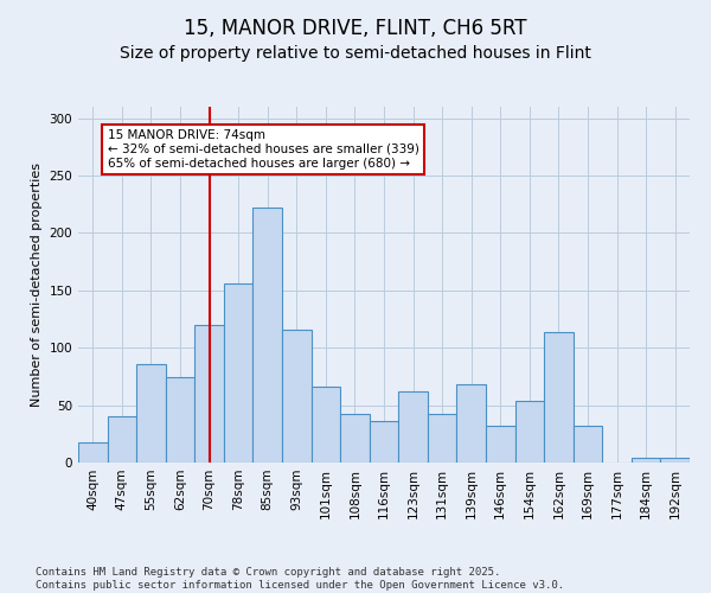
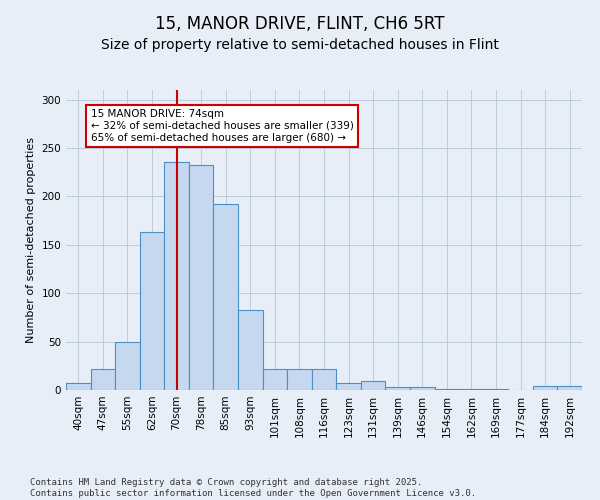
40sqm: 18 -> 7
47sqm: 40 -> 22
55sqm: 86 -> 50
62sqm: 74 -> 163
70sqm: 120 -> 236
78sqm: 156 -> 232
85sqm: 222 -> 192
93sqm: 116 -> 83
101sqm: 66 -> 22
108sqm: 42 -> 22
116sqm: 36 -> 22
123sqm: 62 -> 7
131sqm: 42 -> 9
139sqm: 68 -> 3
146sqm: 32 -> 3
154sqm: 54 -> 1
162sqm: 114 -> 1
169sqm: 32 -> 1
